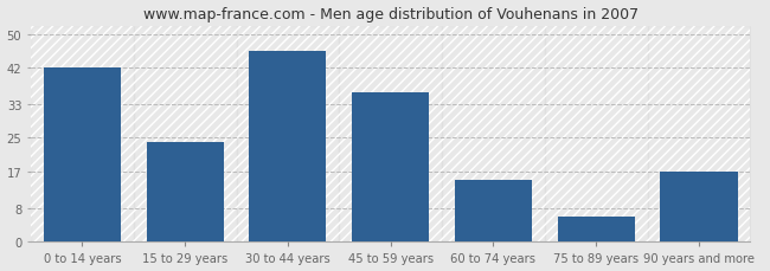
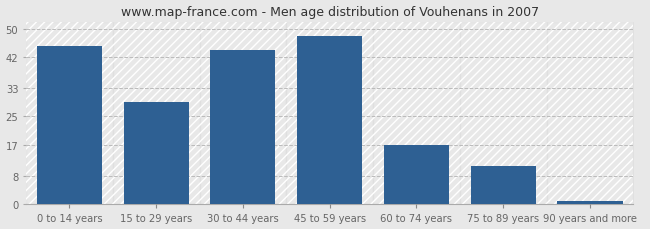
0 to 14 years: 42 -> 45
15 to 29 years: 24 -> 29
30 to 44 years: 46 -> 44
45 to 59 years: 36 -> 48
60 to 74 years: 15 -> 17
75 to 89 years: 6 -> 11
90 years and more: 17 -> 1
